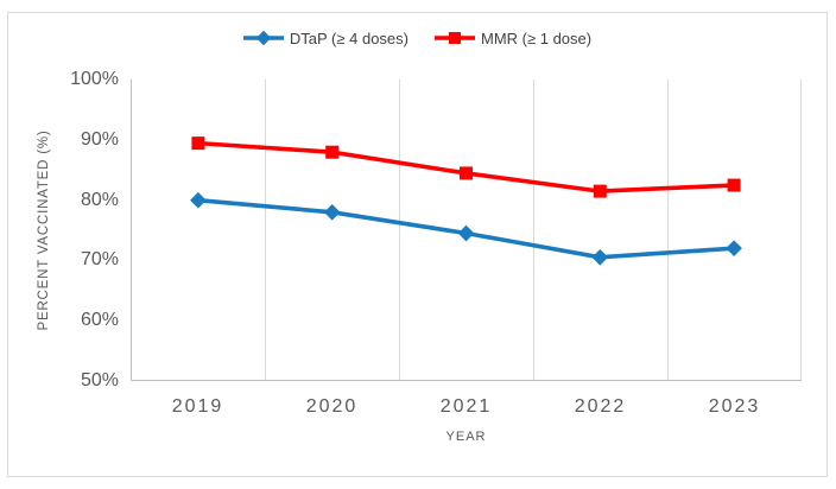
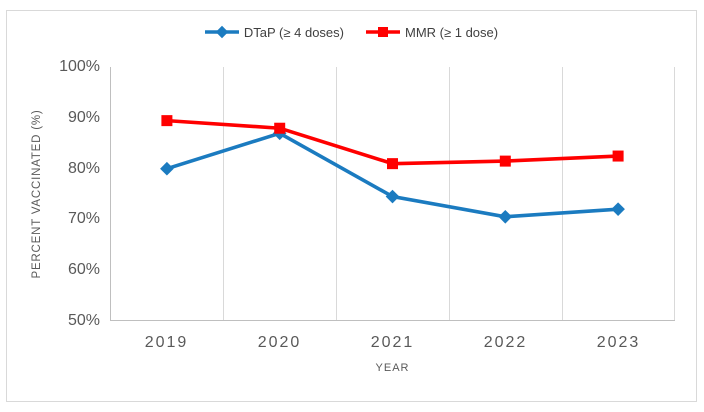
DTaP (≥ 4 doses)/2020: 78% -> 87%
MMR (≥ 1 dose)/2021: 84% -> 81%
